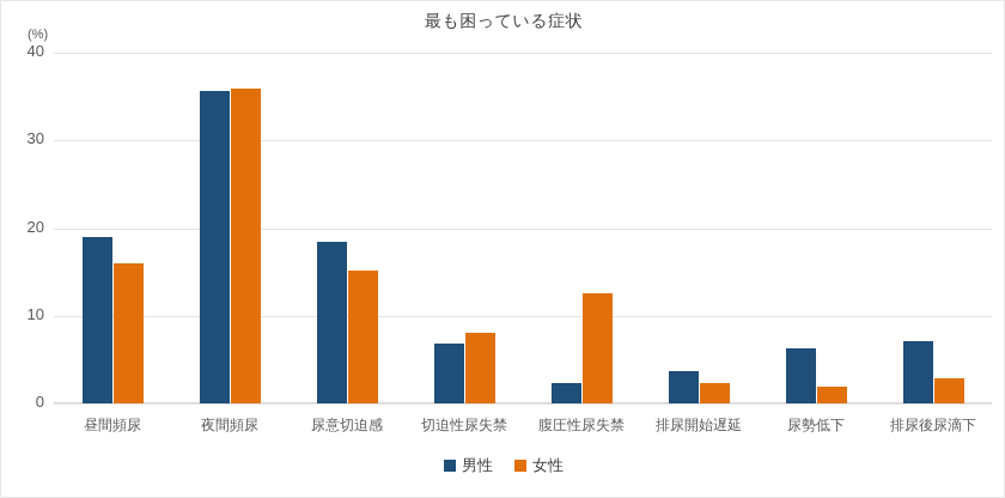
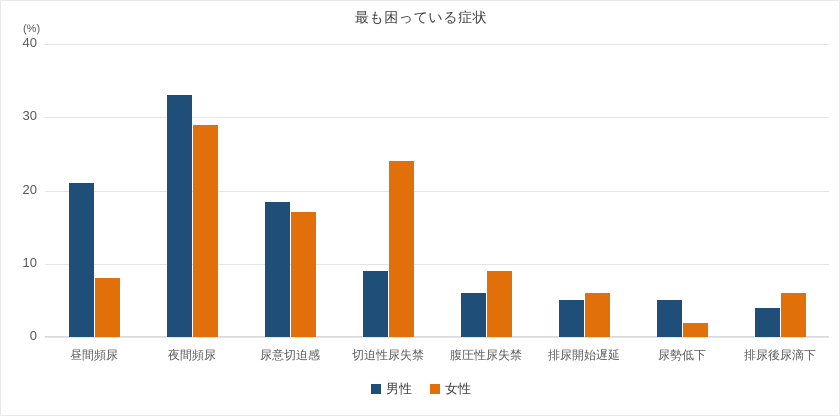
男性/昼間頻尿: 19 -> 21
女性/昼間頻尿: 16 -> 8
男性/夜間頻尿: 36 -> 33
女性/夜間頻尿: 36 -> 29
女性/尿意切迫感: 15 -> 17
男性/切迫性尿失禁: 7 -> 9
女性/切迫性尿失禁: 8 -> 24
男性/腹圧性尿失禁: 2 -> 6
女性/腹圧性尿失禁: 13 -> 9
男性/排尿開始遅延: 4 -> 5
女性/排尿開始遅延: 2 -> 6
男性/尿勢低下: 6 -> 5
男性/排尿後尿滴下: 7 -> 4
女性/排尿後尿滴下: 3 -> 6
